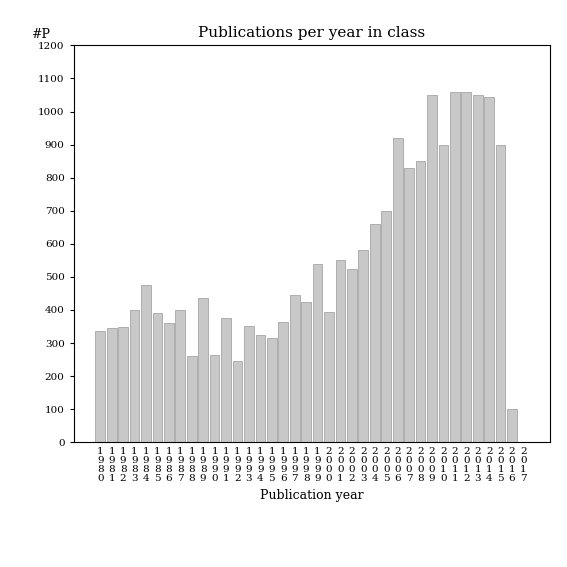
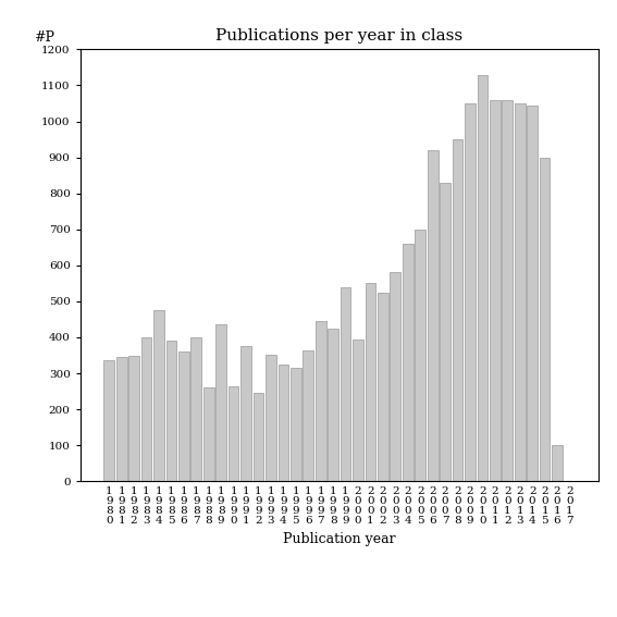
2 0 0 8: 850 -> 950
2 0 1 0: 900 -> 1130
